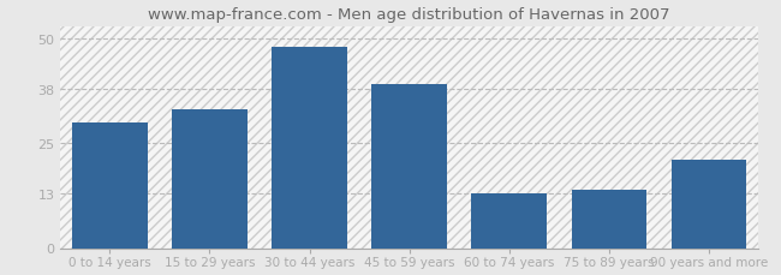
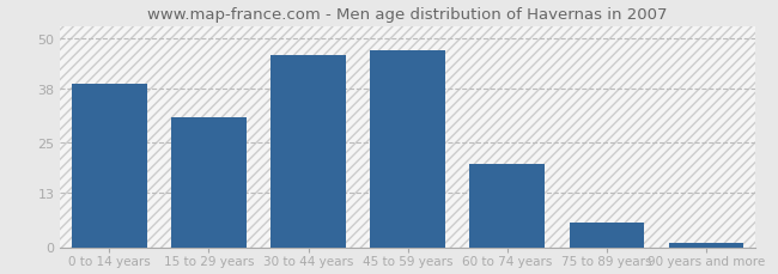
0 to 14 years: 30 -> 39
15 to 29 years: 33 -> 31
30 to 44 years: 48 -> 46
45 to 59 years: 39 -> 47
60 to 74 years: 13 -> 20
75 to 89 years: 14 -> 6
90 years and more: 21 -> 1
